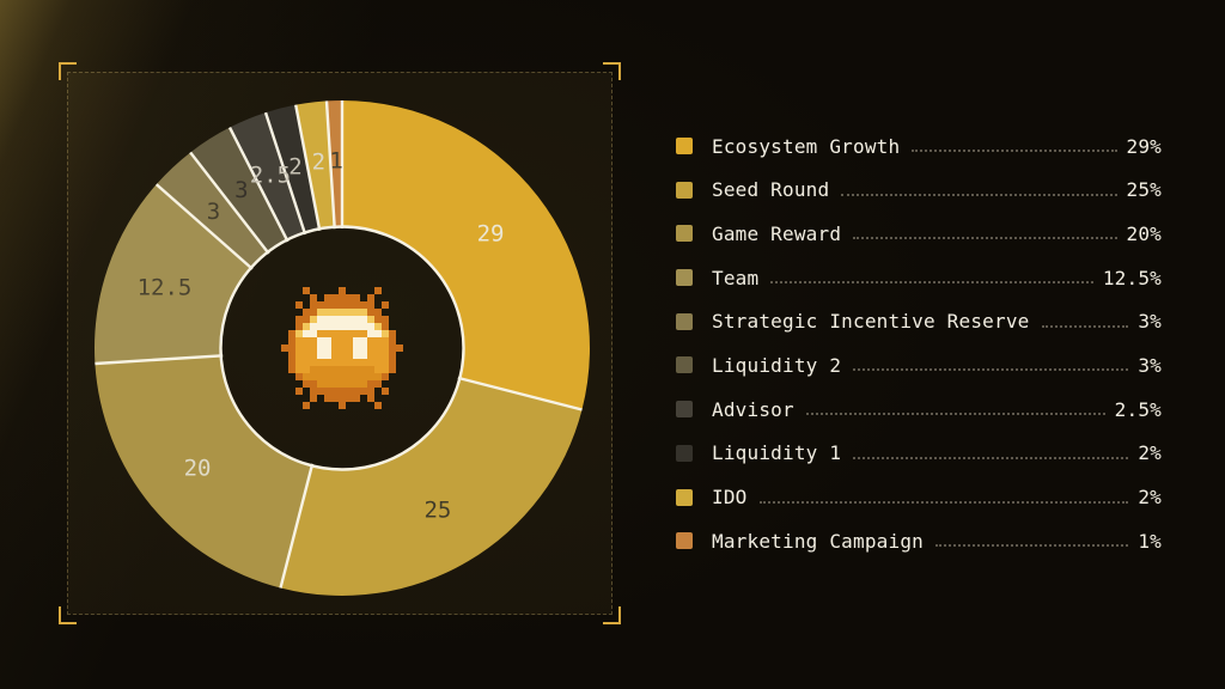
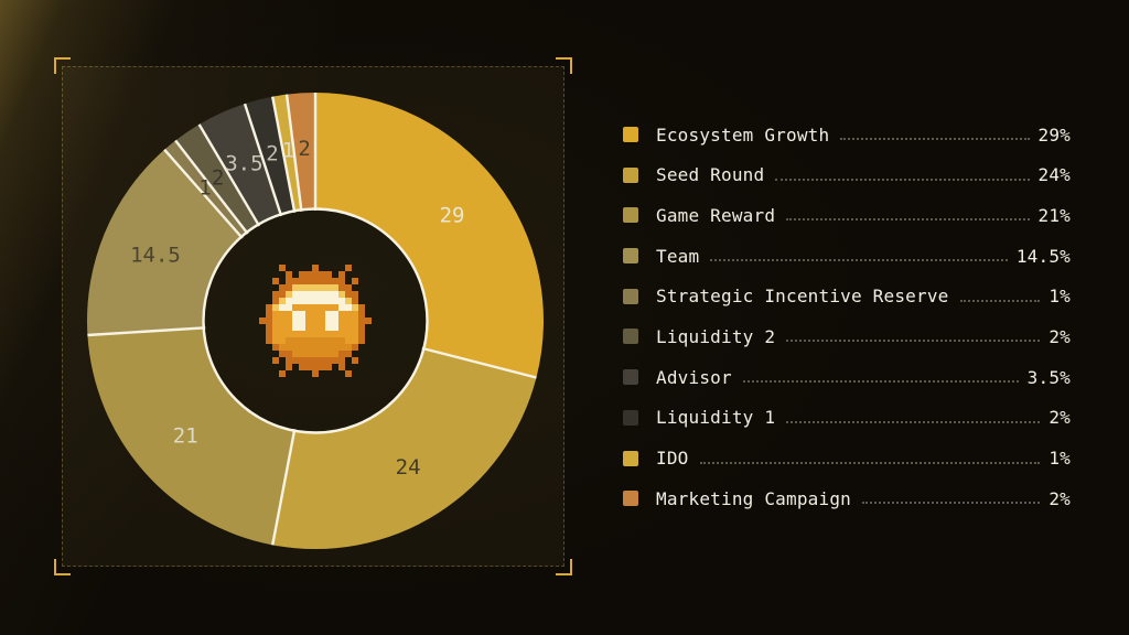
Seed Round: 25% -> 24%
Game Reward: 20% -> 21%
Team: 12.5% -> 14.5%
Strategic Incentive Reserve: 3% -> 1%
Liquidity 2: 3% -> 2%
Advisor: 2.5% -> 3.5%
IDO: 2% -> 1%
Marketing Campaign: 1% -> 2%
